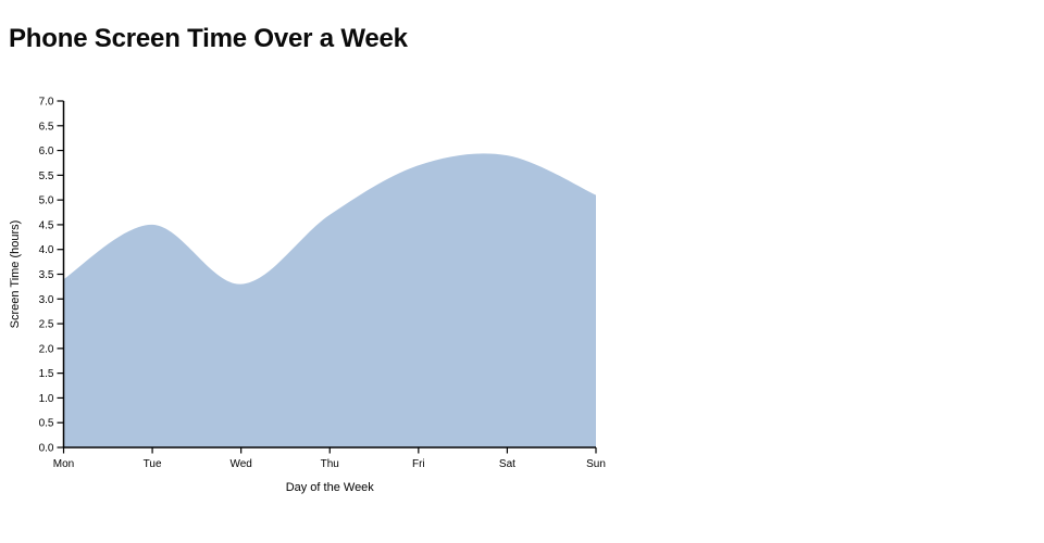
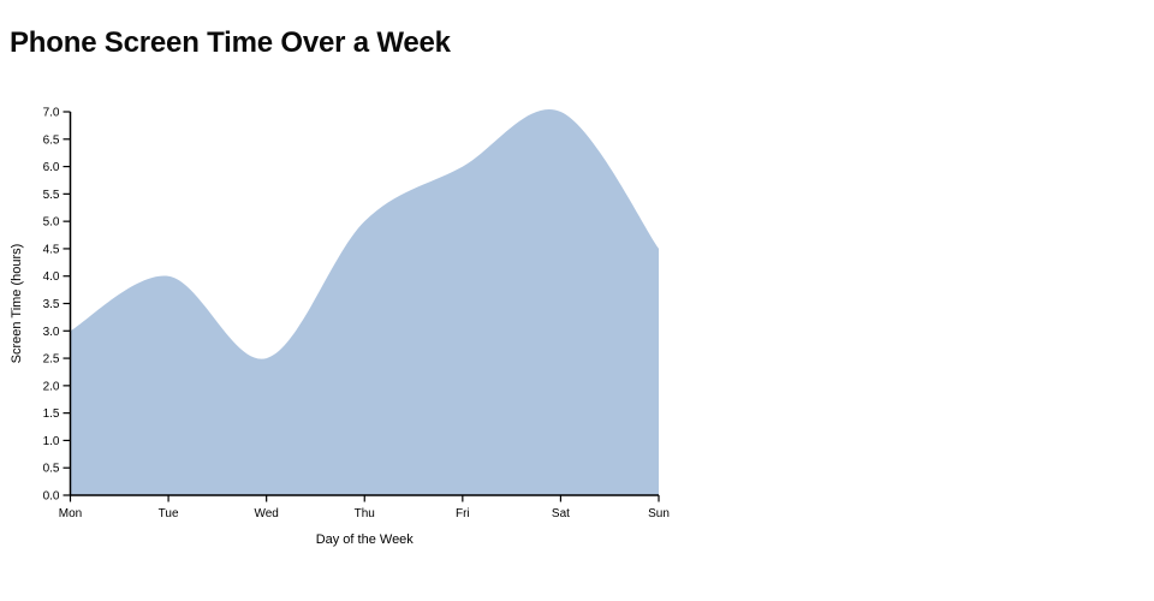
Mon: 3.4 -> 3.0
Tue: 4.5 -> 4.0
Wed: 3.3 -> 2.5
Thu: 4.7 -> 5.0
Fri: 5.7 -> 6.0
Sat: 5.9 -> 7.0
Sun: 5.1 -> 4.5
